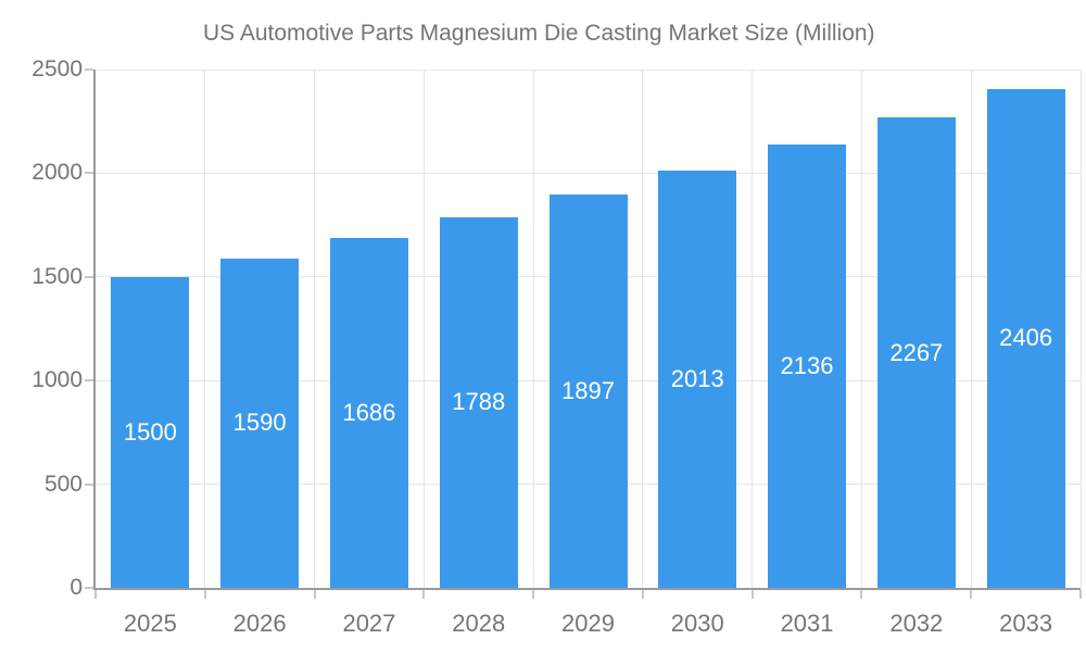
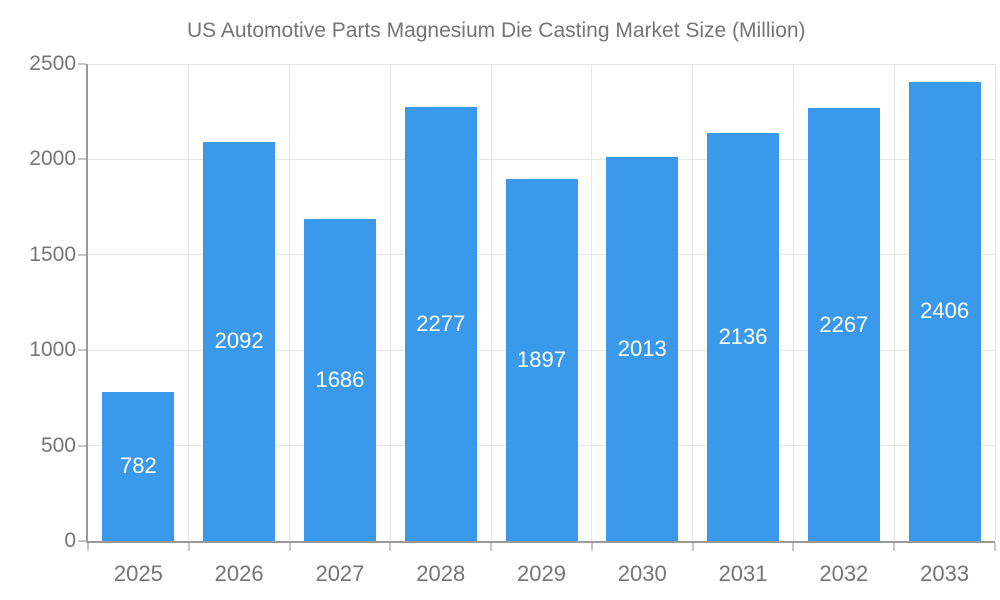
2025: 1500 -> 782
2026: 1590 -> 2092
2028: 1788 -> 2277
